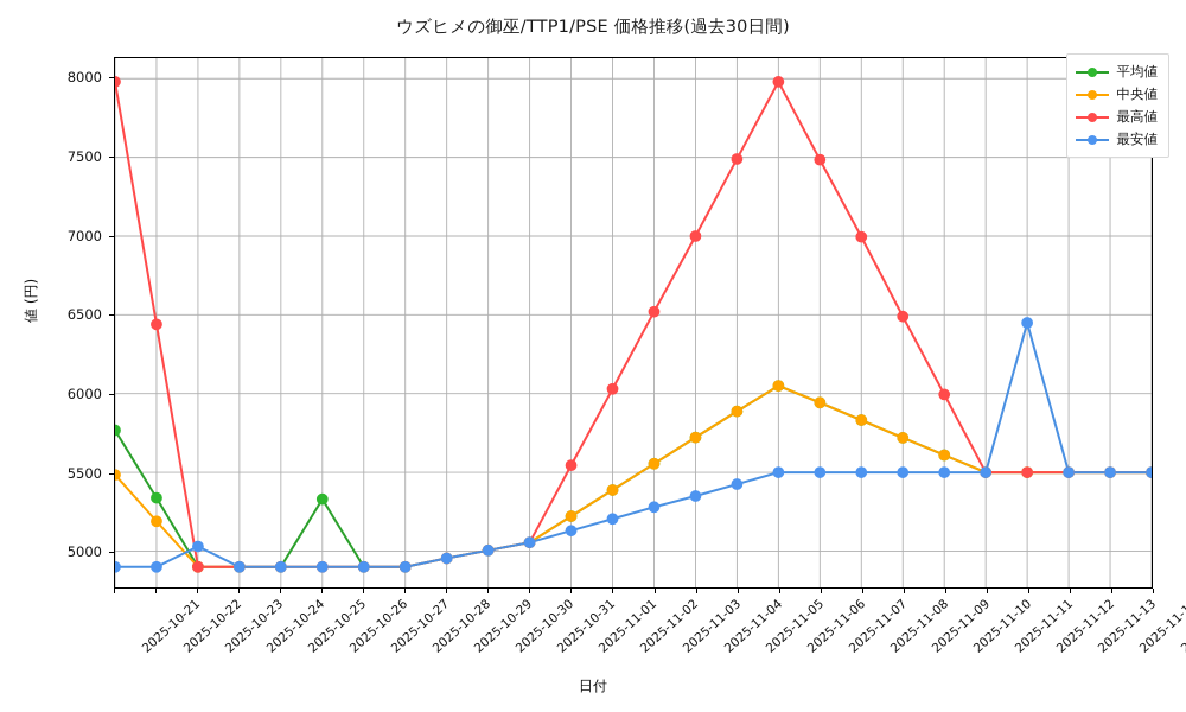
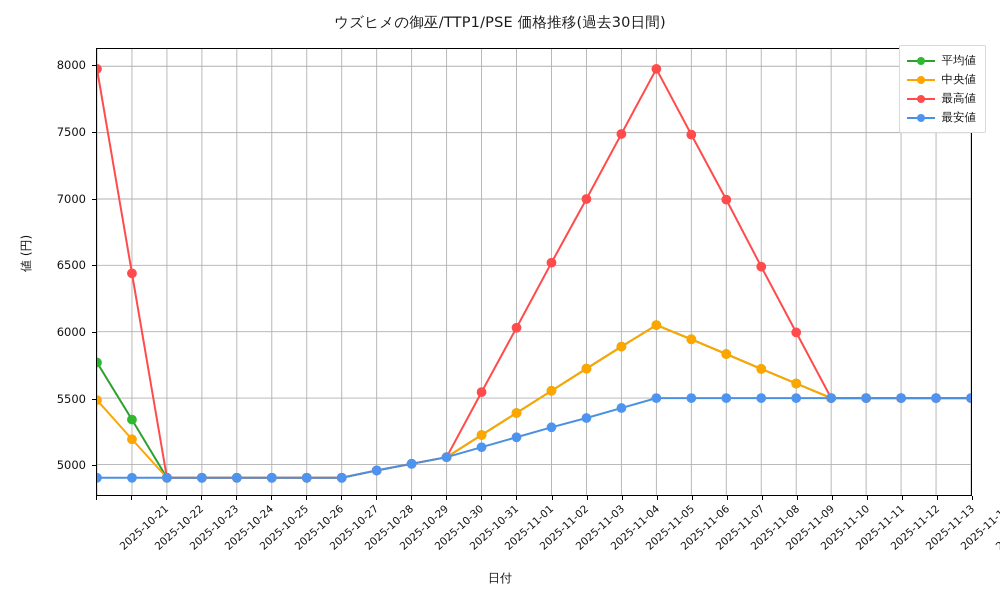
最安値/2025-10-23: 5030 -> 4900
平均値/2025-10-26: 5330 -> 4900
最安値/2025-11-12: 6450 -> 5500
